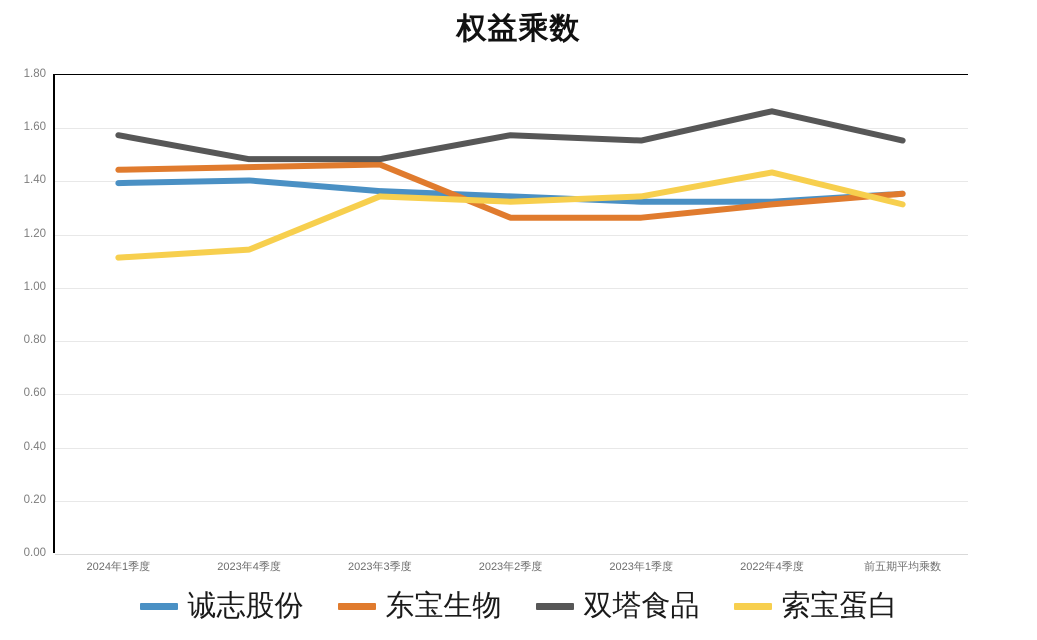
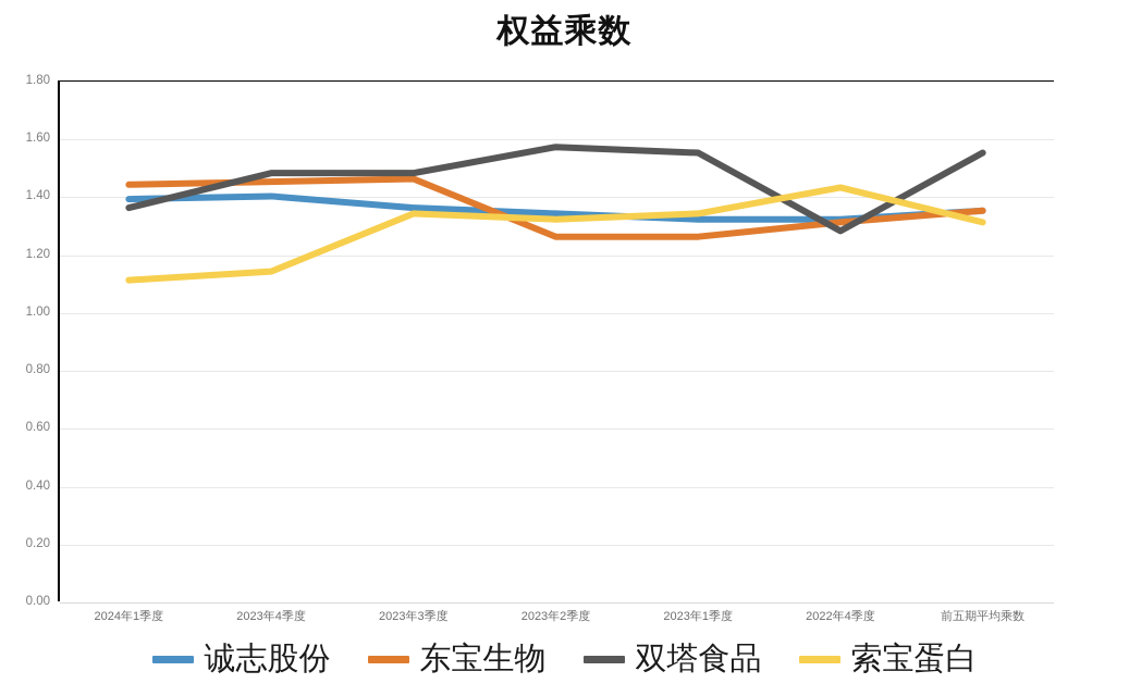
双塔食品/2024年1季度: 1.57 -> 1.36
双塔食品/2022年4季度: 1.66 -> 1.28
